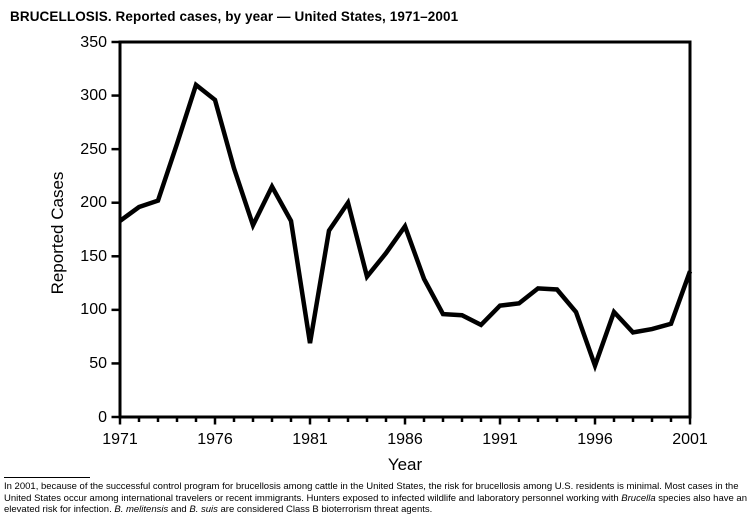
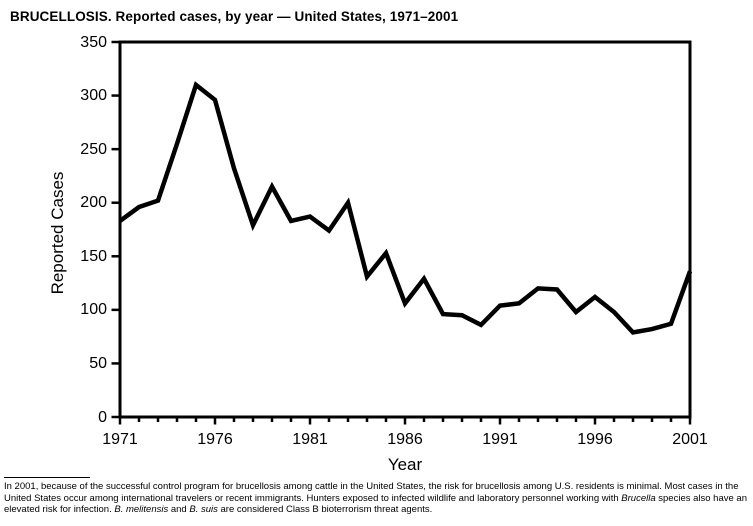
1981: 69 -> 187
1986: 178 -> 106
1996: 48 -> 112
